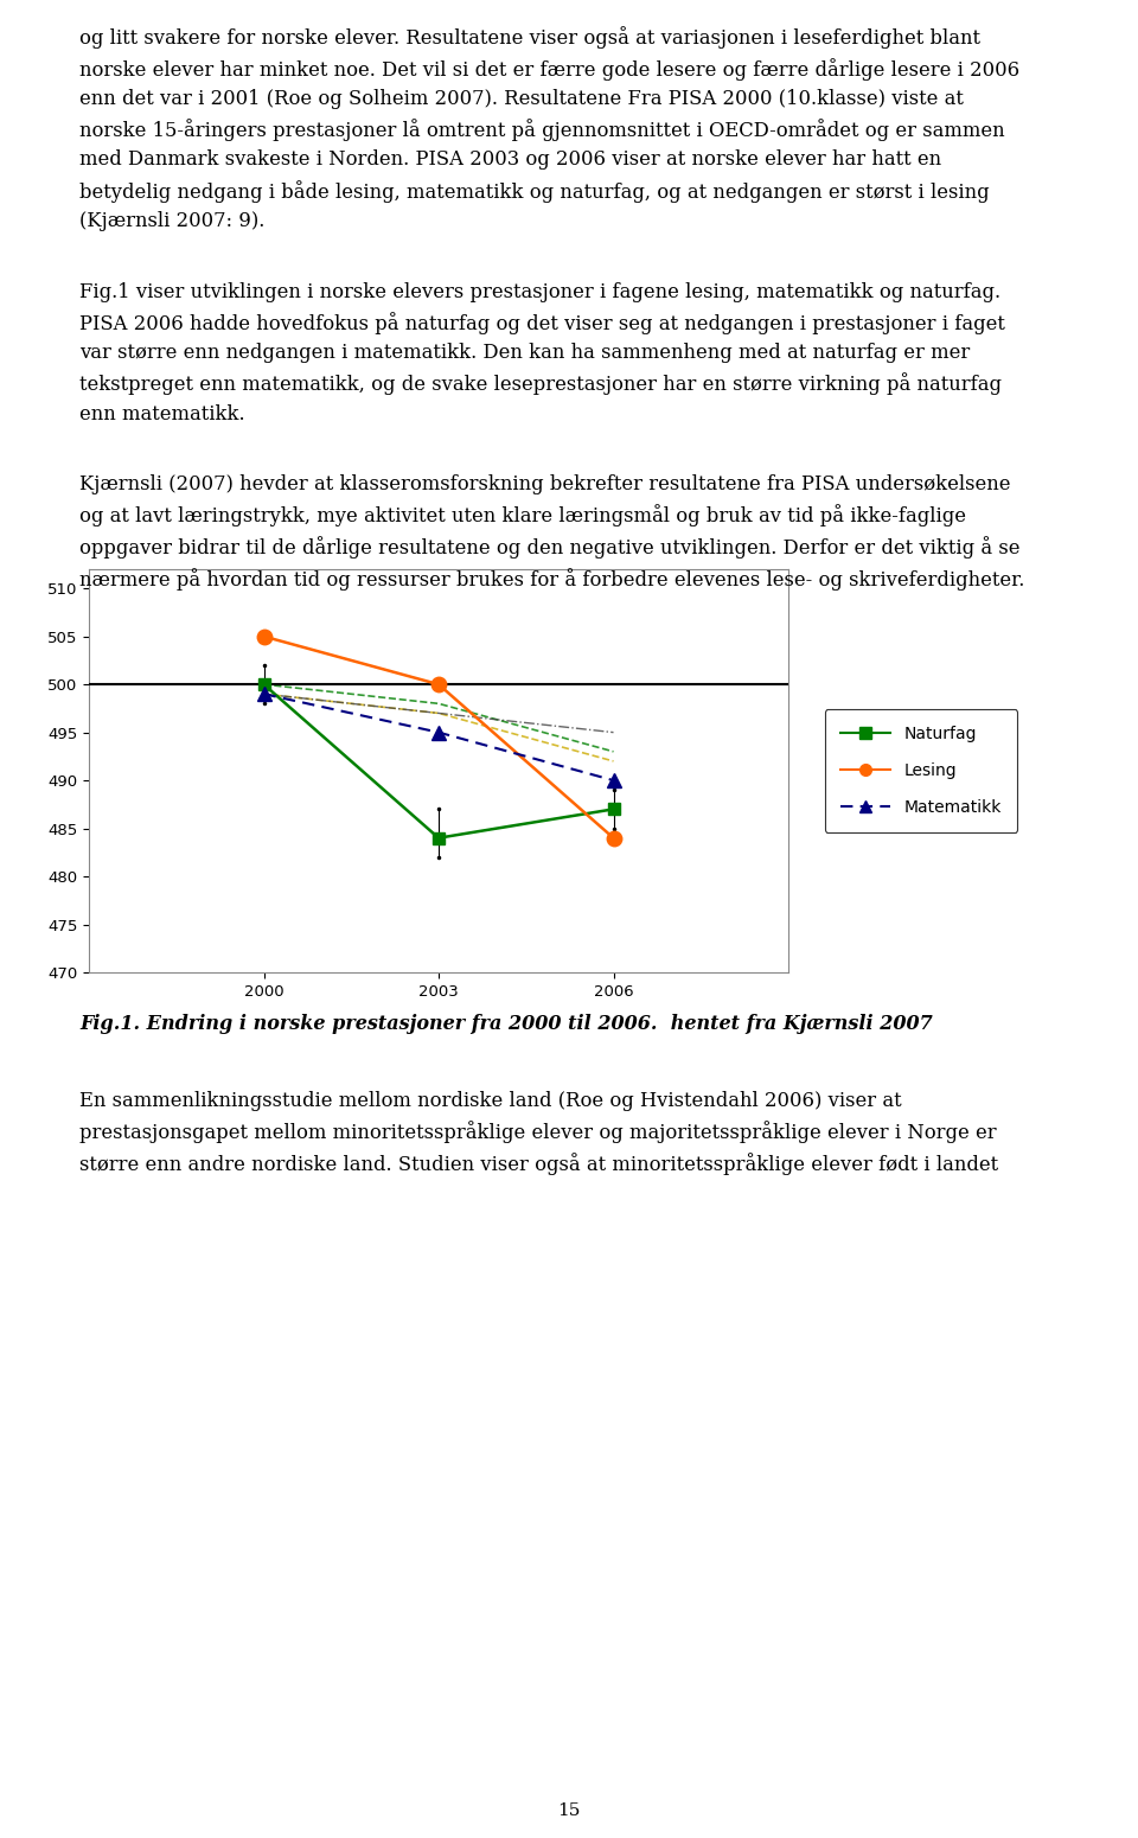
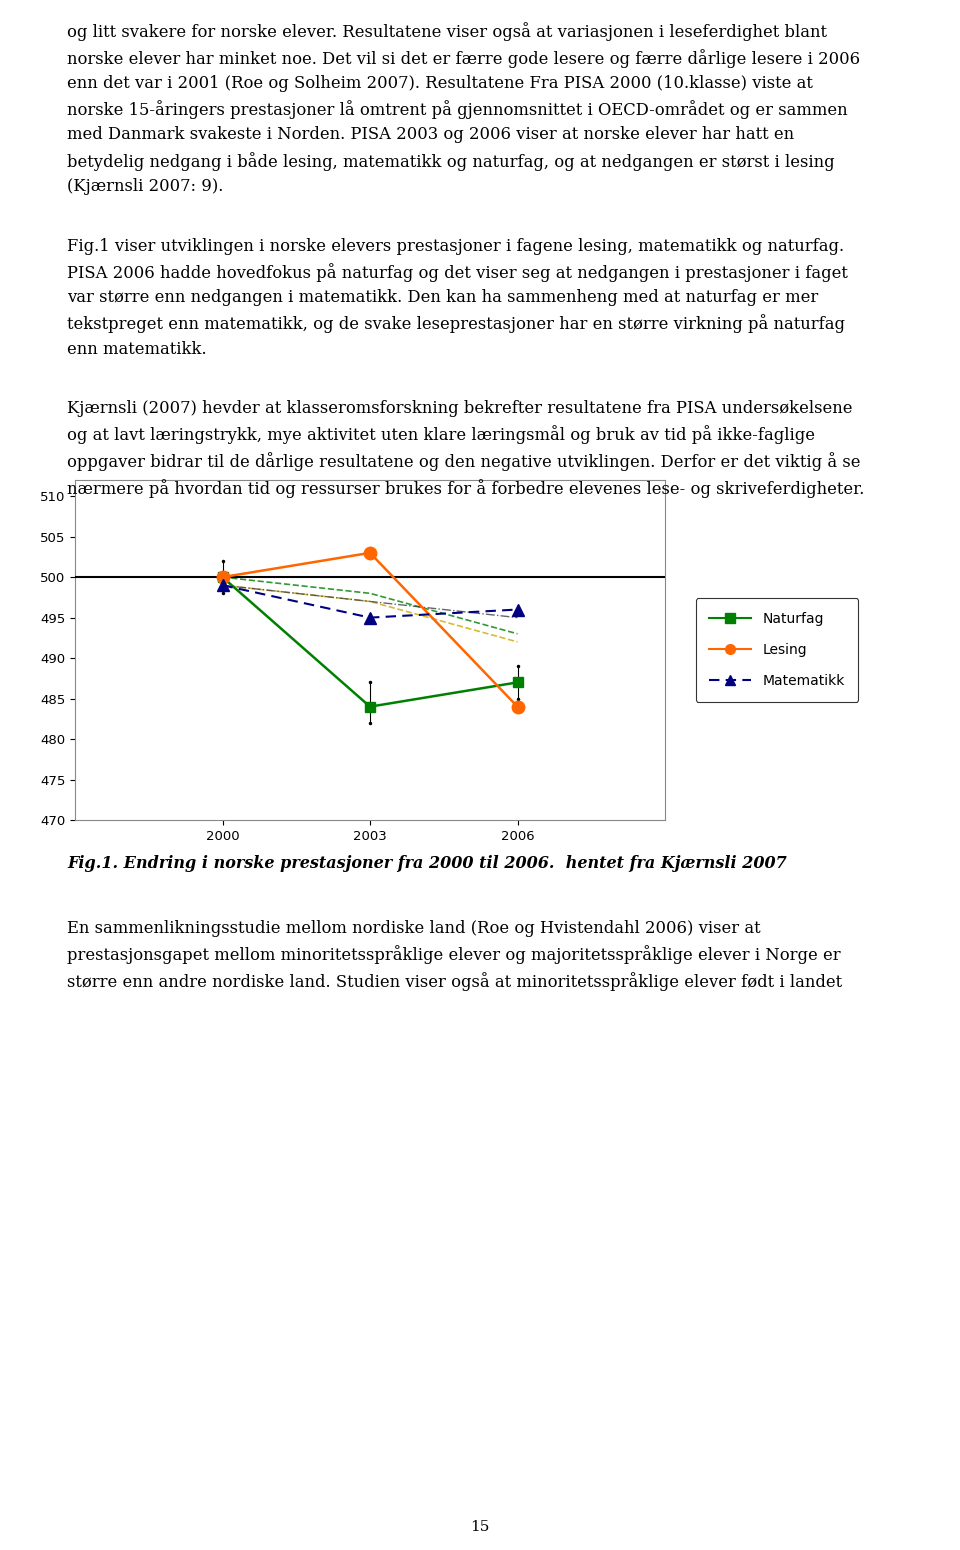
Lesing/2000: 505 -> 500
Lesing/2003: 500 -> 503
Matematikk/2006: 490 -> 496
